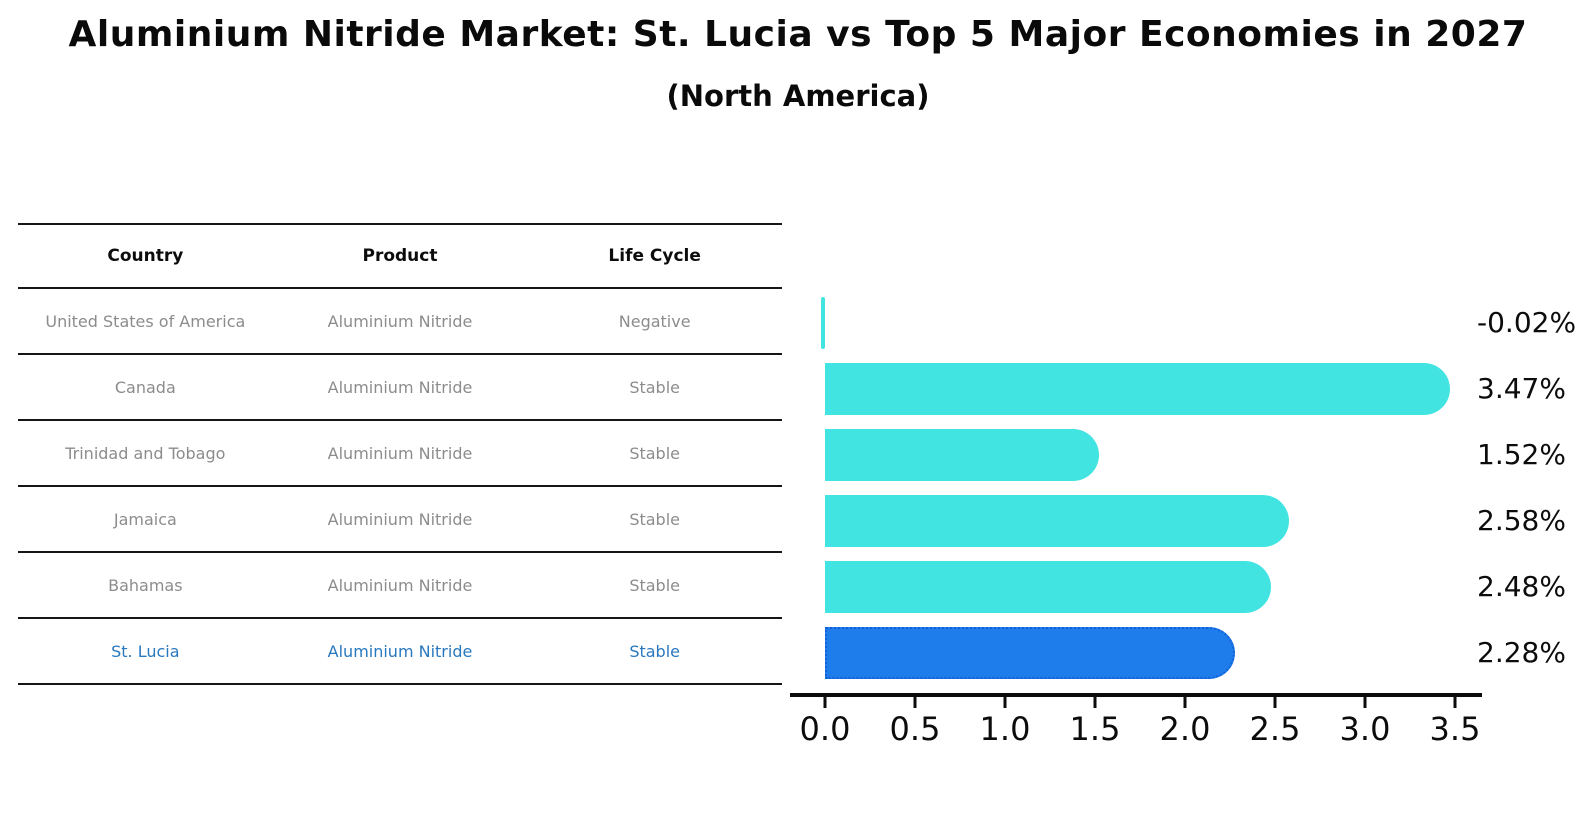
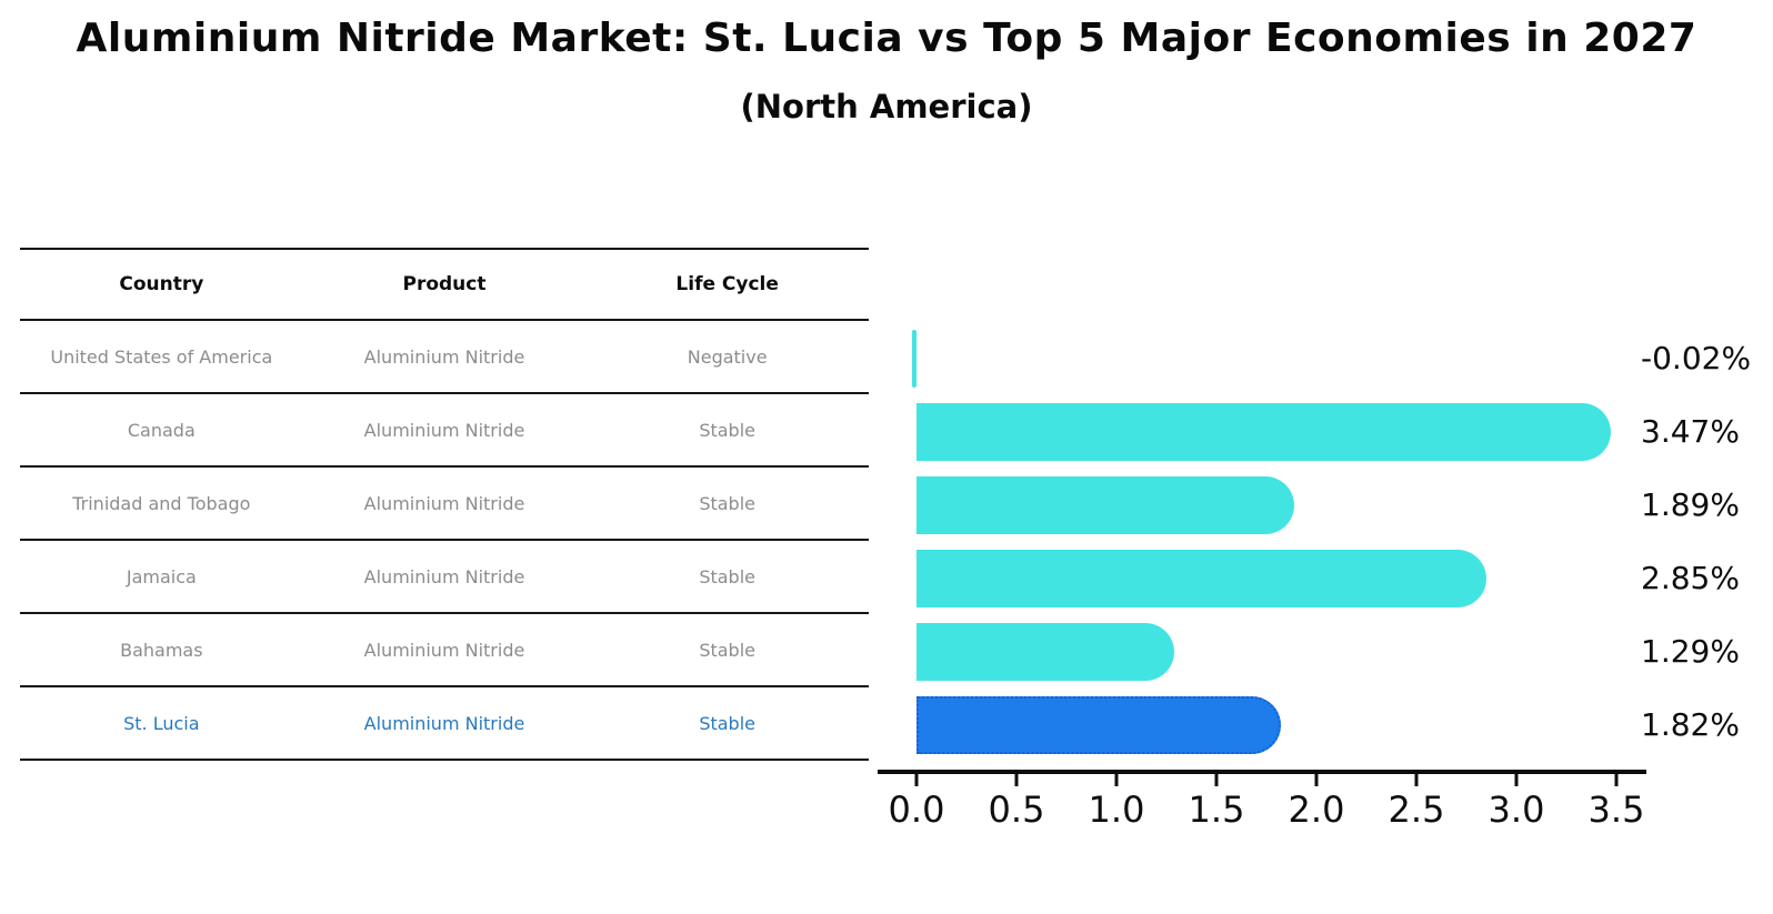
Trinidad and Tobago: 1.52% -> 1.89%
Jamaica: 2.58% -> 2.85%
Bahamas: 2.48% -> 1.29%
St. Lucia: 2.28% -> 1.82%
